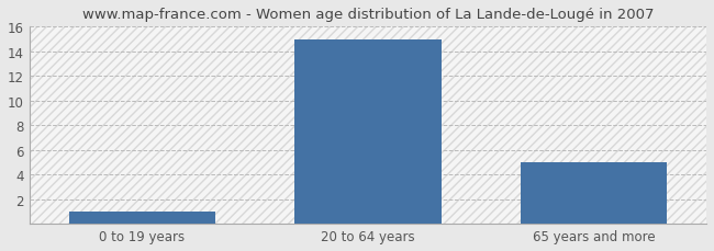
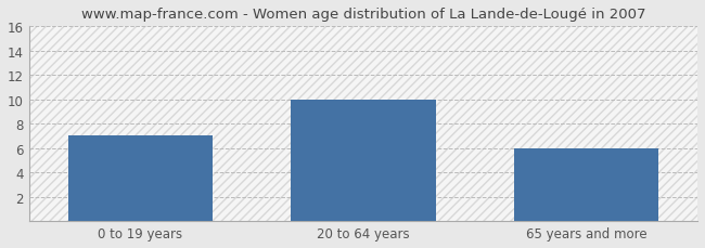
0 to 19 years: 1 -> 7
20 to 64 years: 15 -> 10
65 years and more: 5 -> 6
